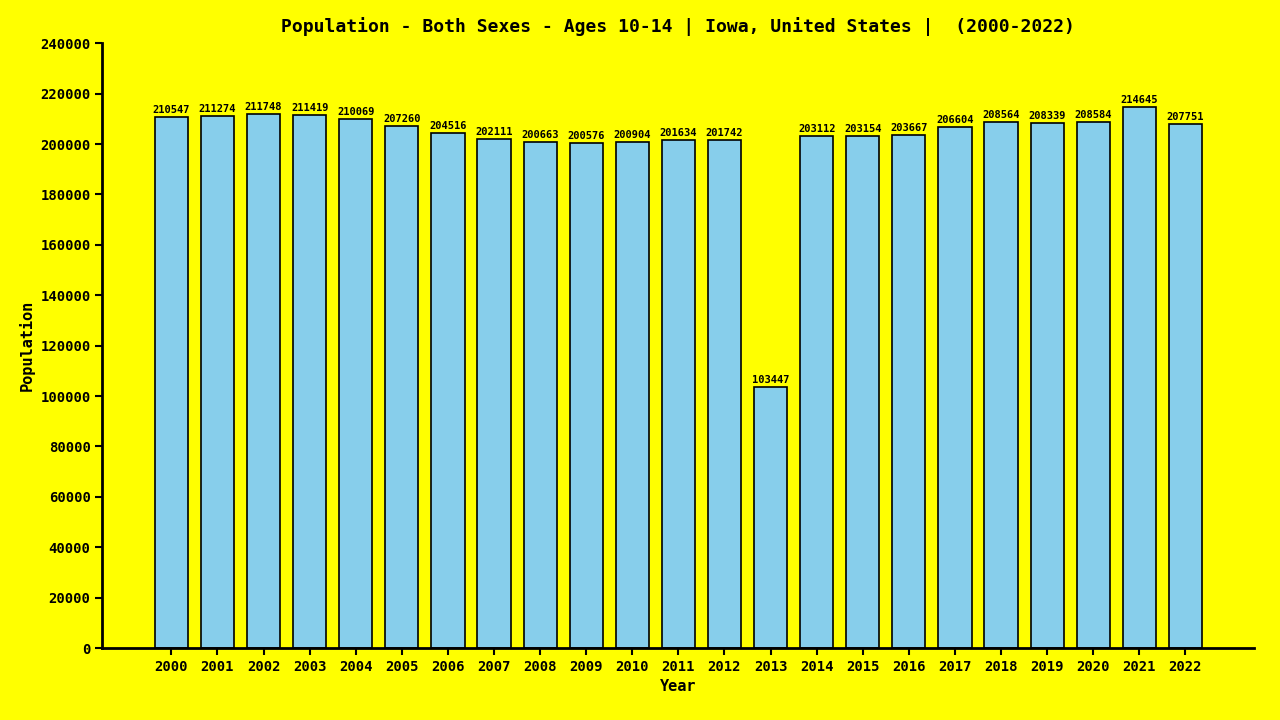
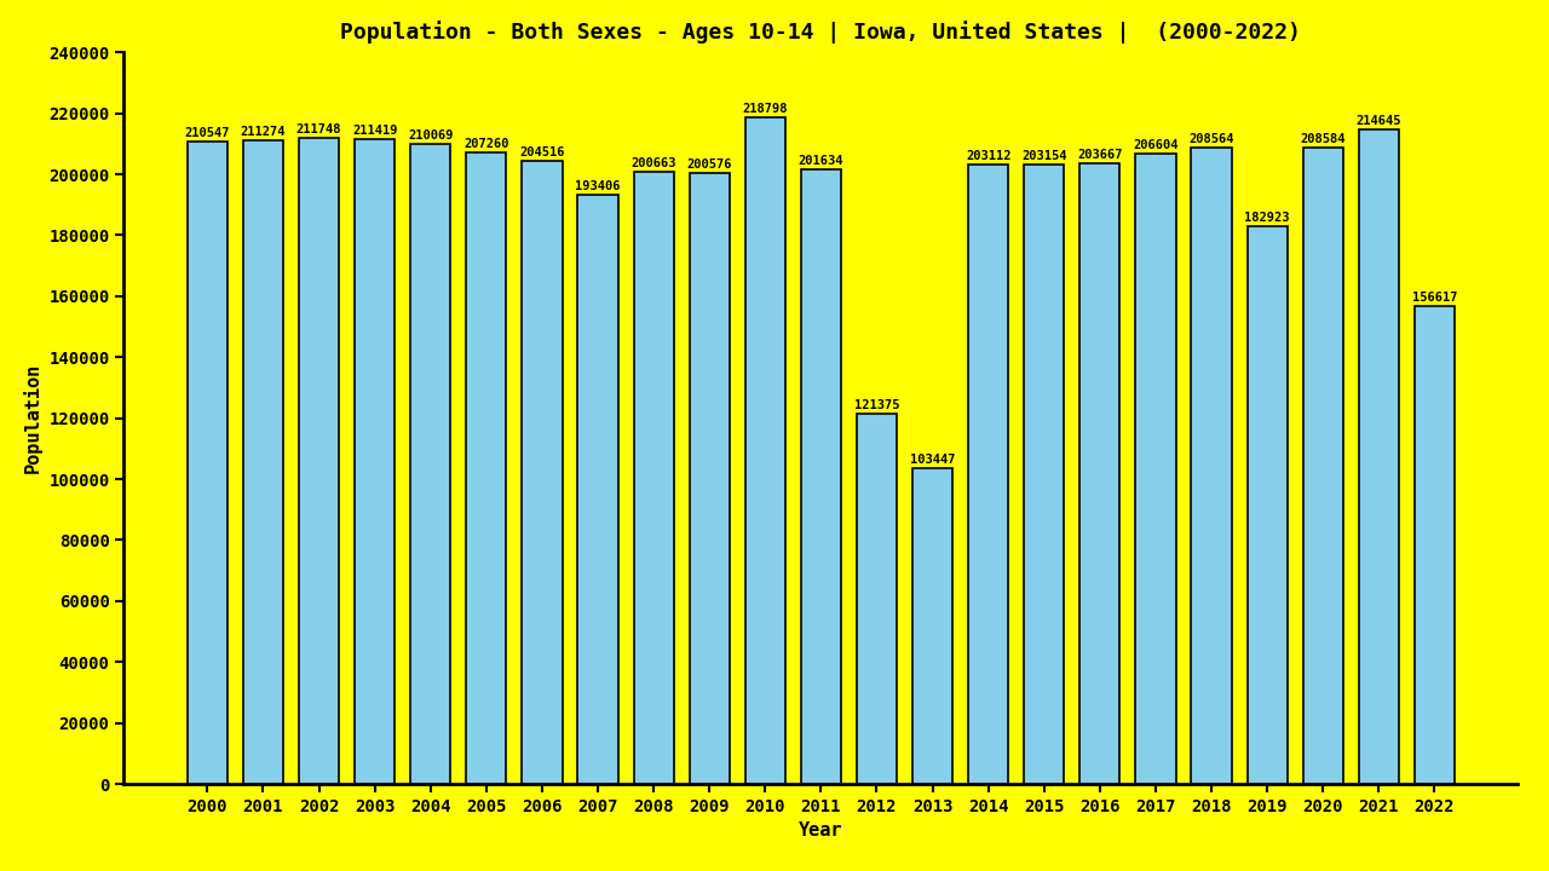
2007: 202111 -> 193406
2010: 200904 -> 218798
2012: 201742 -> 121375
2019: 208339 -> 182923
2022: 207751 -> 156617
